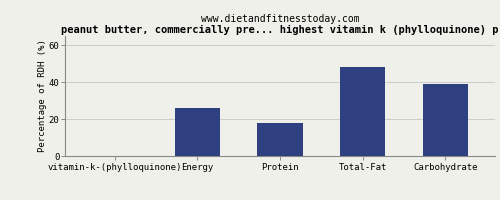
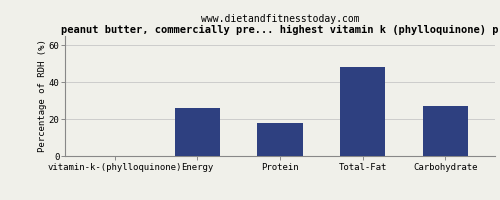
Carbohydrate: 39 -> 27
